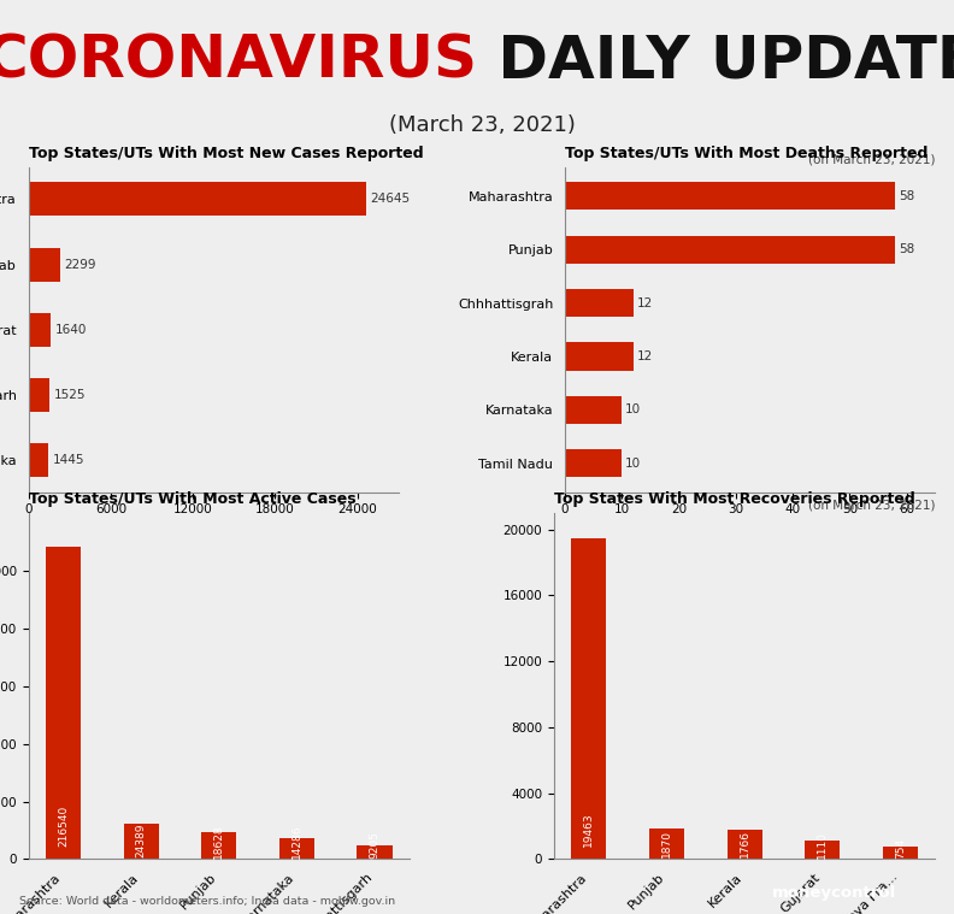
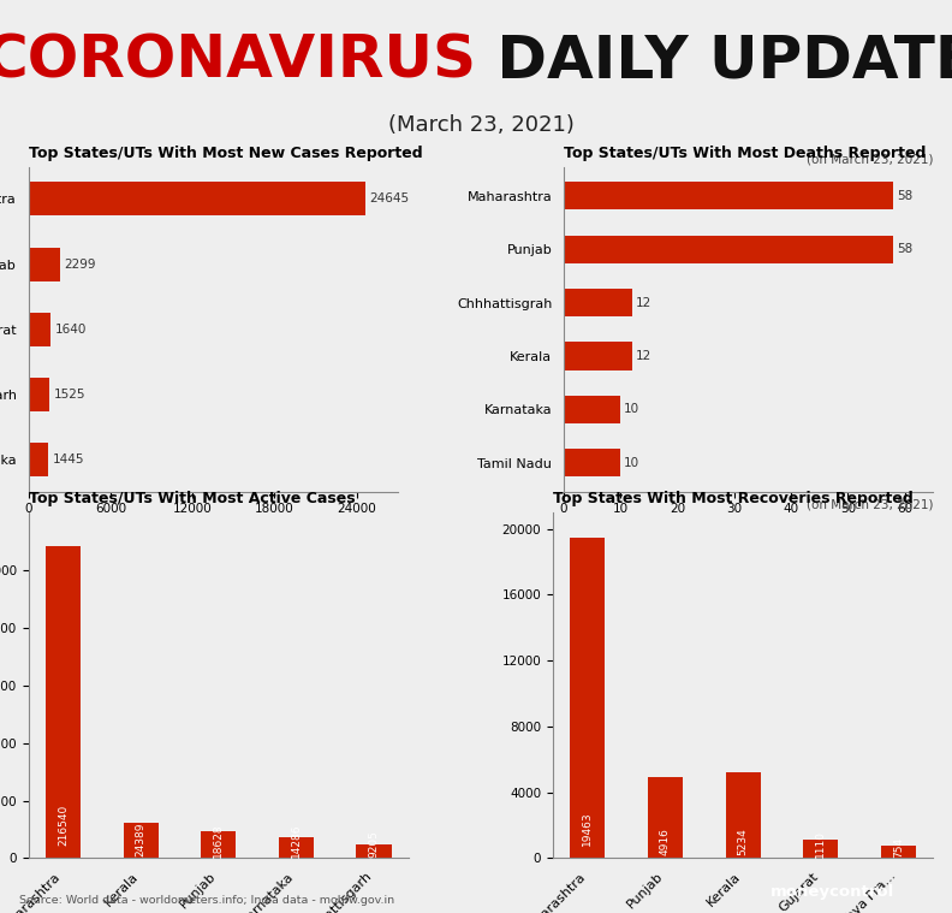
Top States With Most Recoveries Reported/Punjab: 1870 -> 4916
Top States With Most Recoveries Reported/Kerala: 1766 -> 5234
